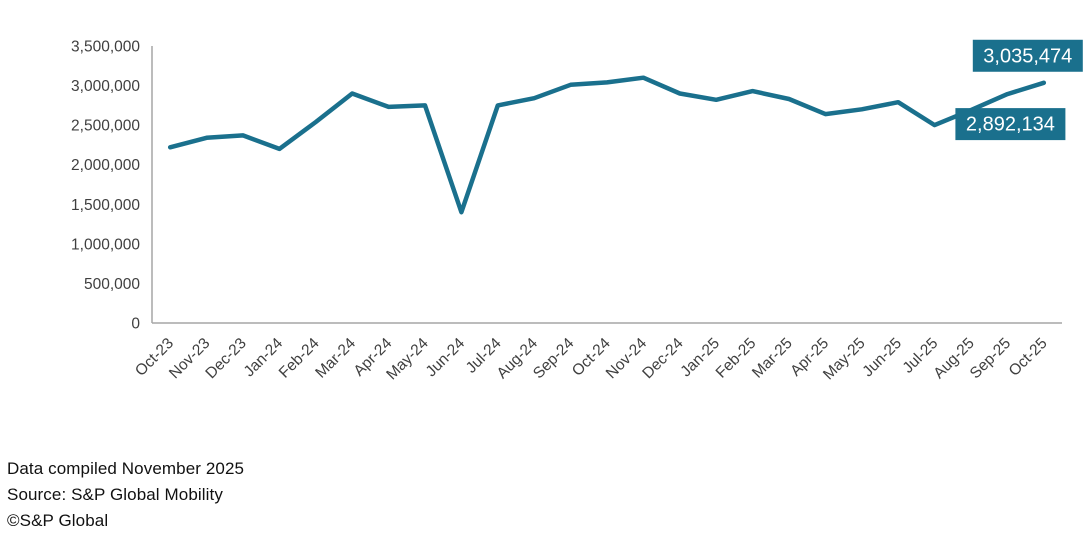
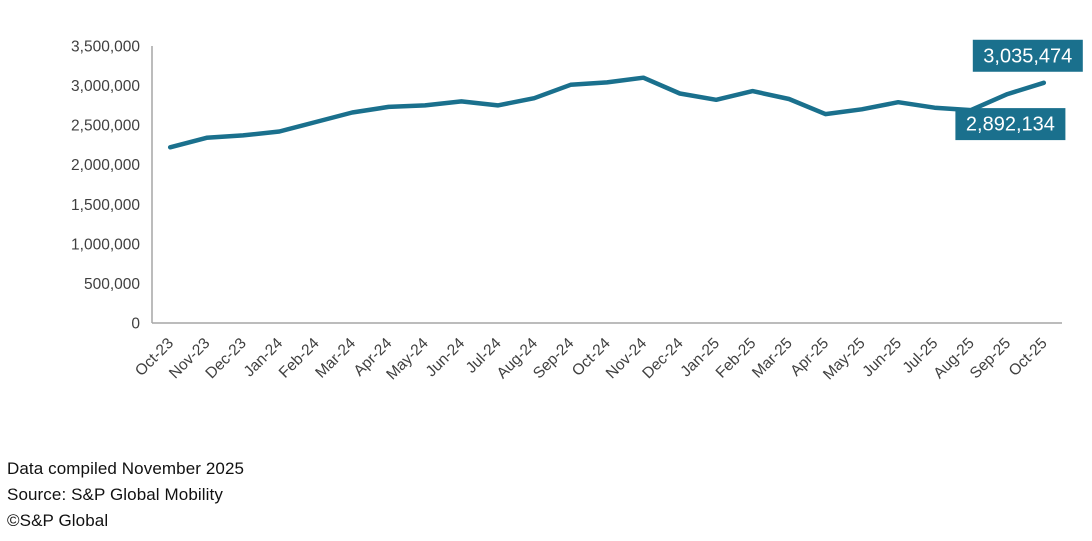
Jan-24: 2200000 -> 2400000
Mar-24: 2900000 -> 2700000
Jun-24: 1400000 -> 2800000
Jul-25: 2500000 -> 2700000
